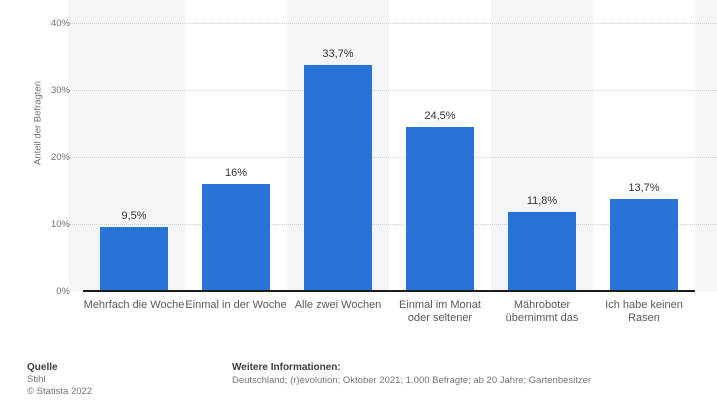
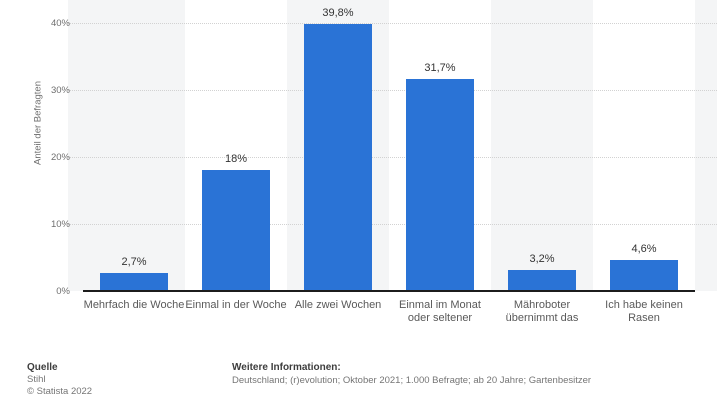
Mehrfach die Woche: 9,5% -> 2,7%
Einmal in der Woche: 16% -> 18%
Alle zwei Wochen: 33,7% -> 39,8%
Einmal im Monat oder seltener: 24,5% -> 31,7%
Mähroboter übernimmt das: 11,8% -> 3,2%
Ich habe keinen Rasen: 13,7% -> 4,6%
